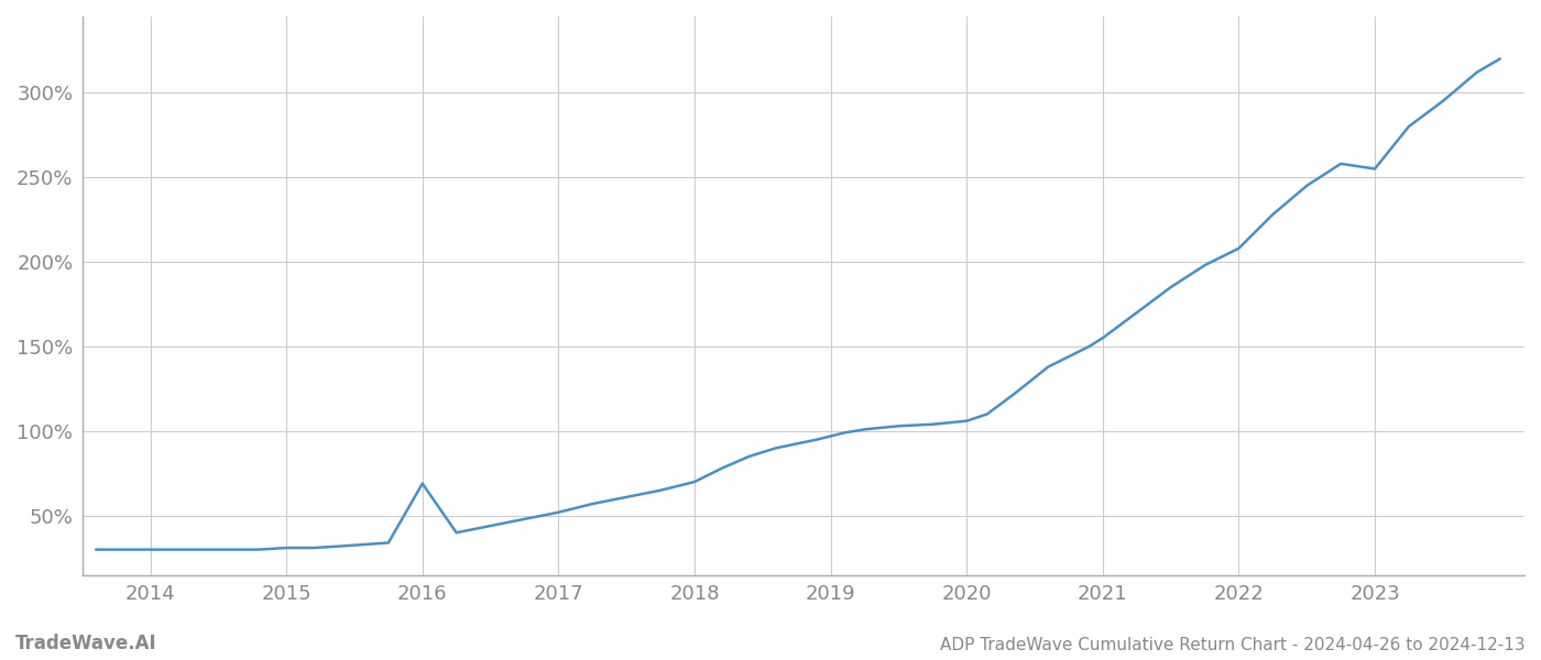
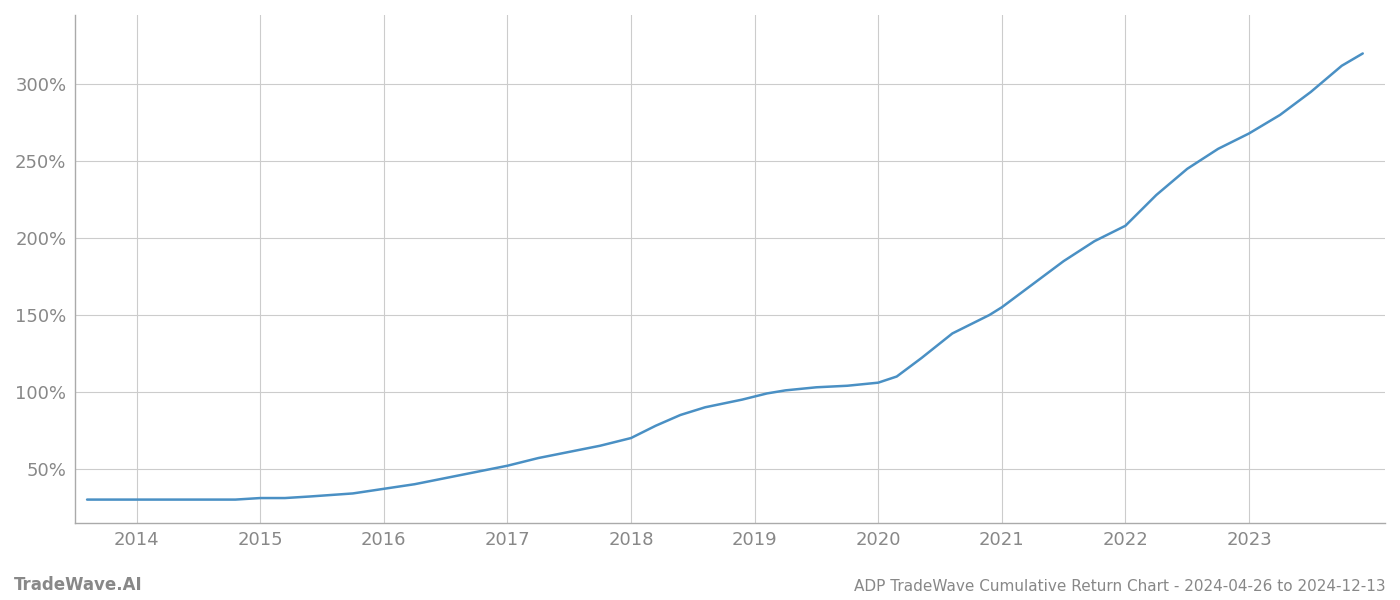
2016: 69% -> 37%
2023: 255% -> 268%
